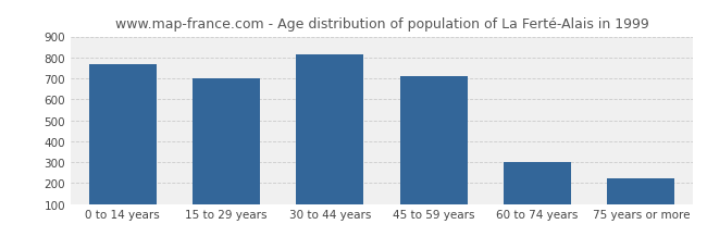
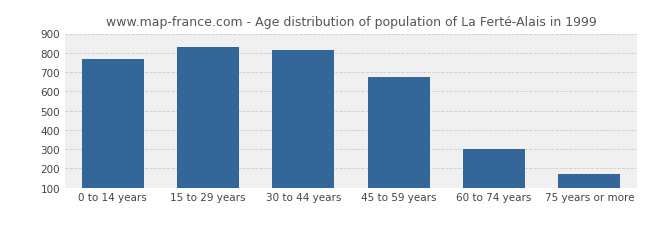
15 to 29 years: 700 -> 830
45 to 59 years: 710 -> 680
75 years or more: 220 -> 170
